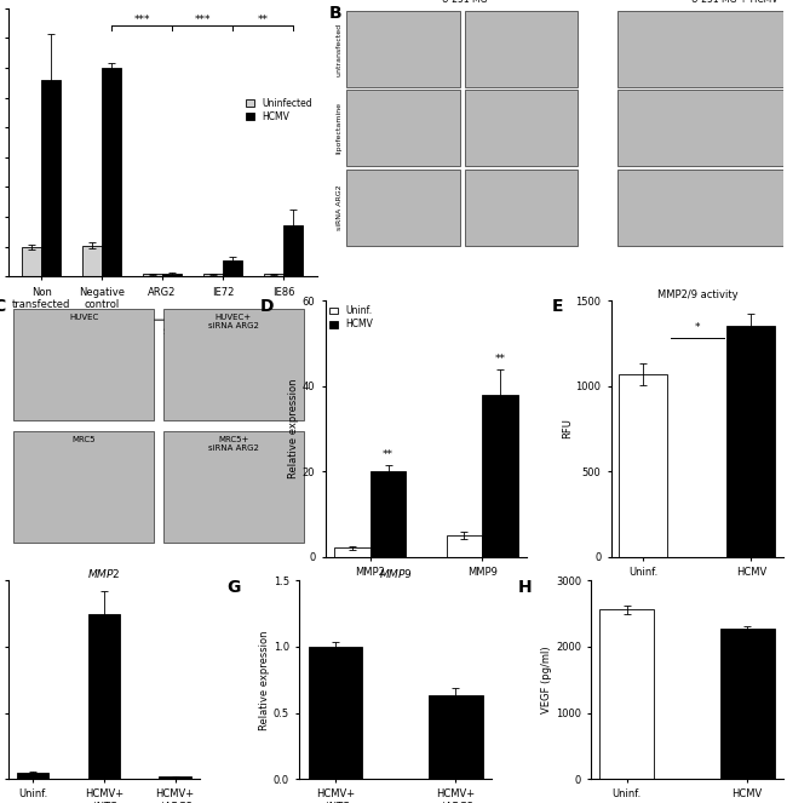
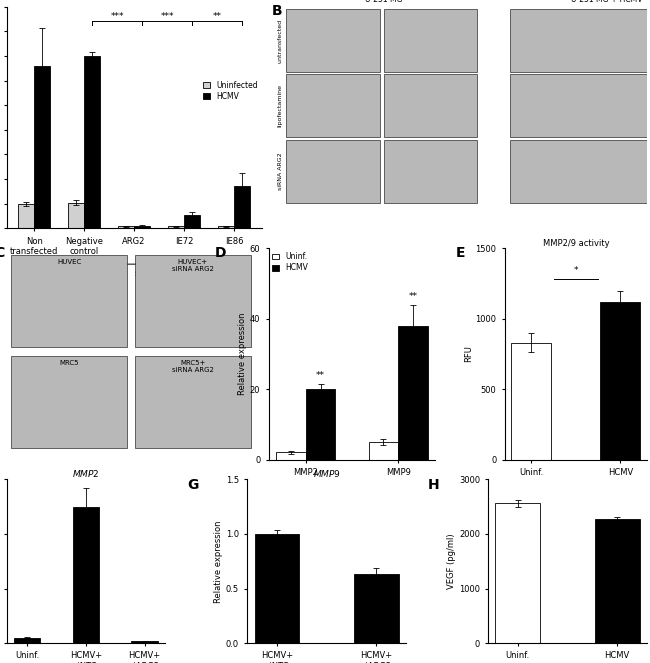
MMP2/9 activity/Uninf.: 1070 -> 830
MMP2/9 activity/HCMV: 1350 -> 1120
